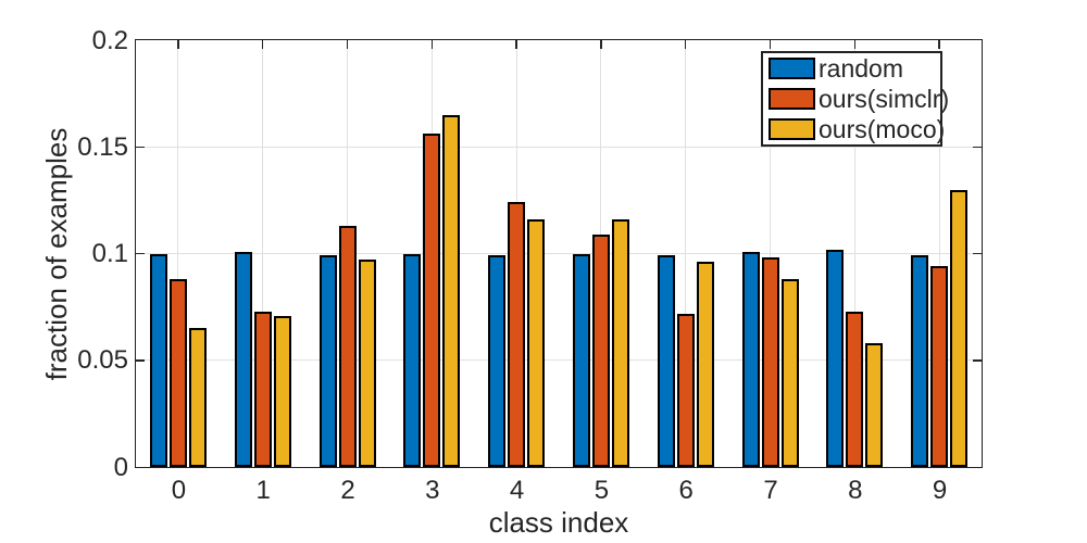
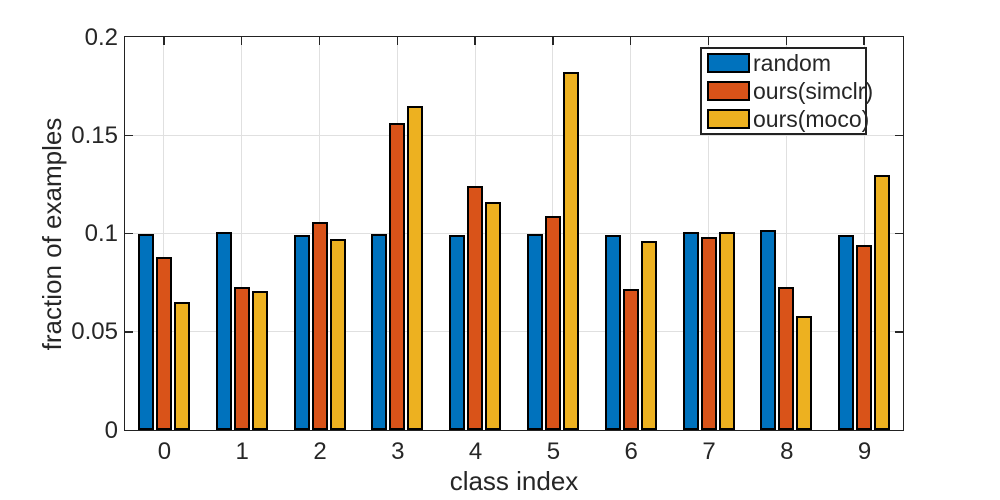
ours(simclr)/2: 0.113 -> 0.106
ours(moco)/5: 0.116 -> 0.182
ours(moco)/7: 0.088 -> 0.101
